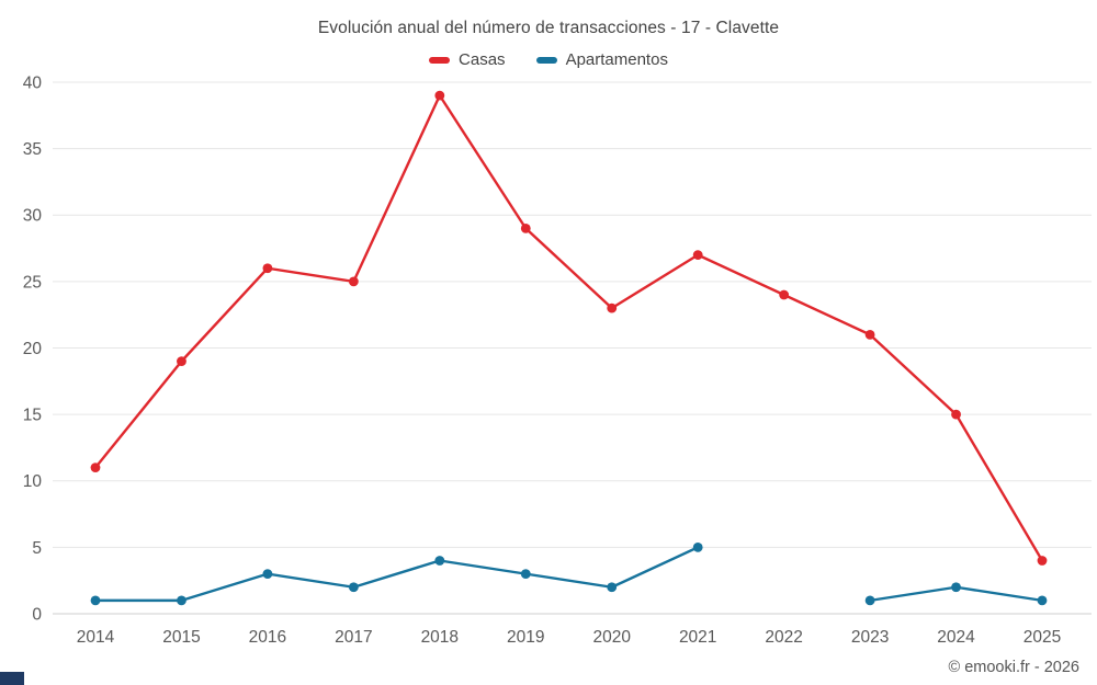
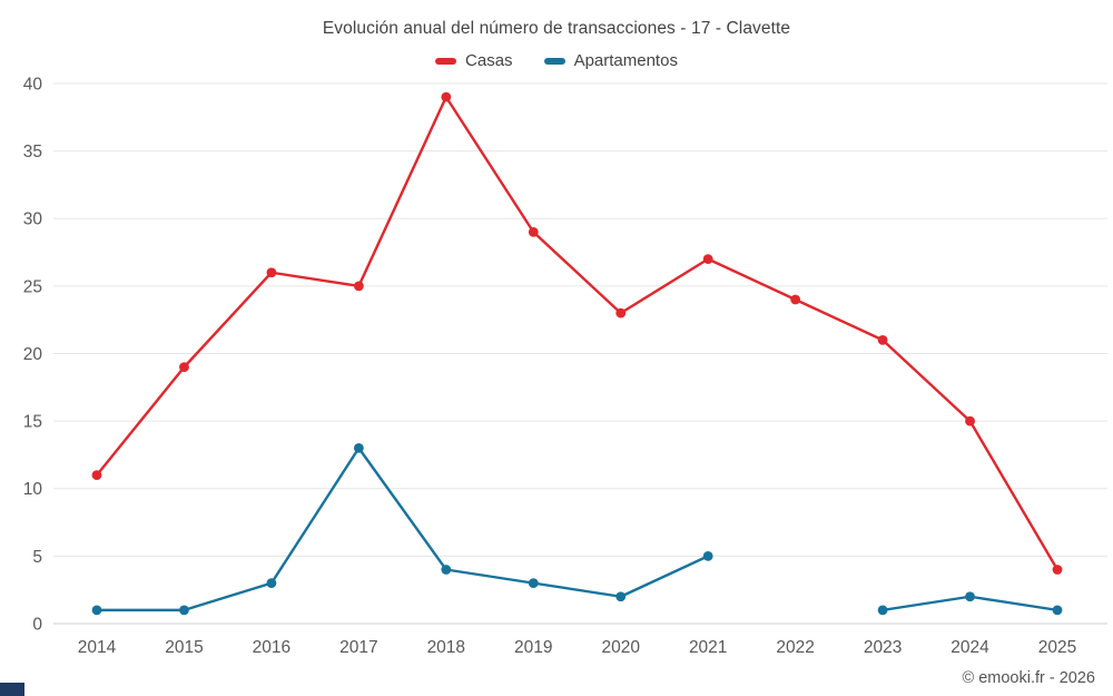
Apartamentos/2017: 2 -> 13
